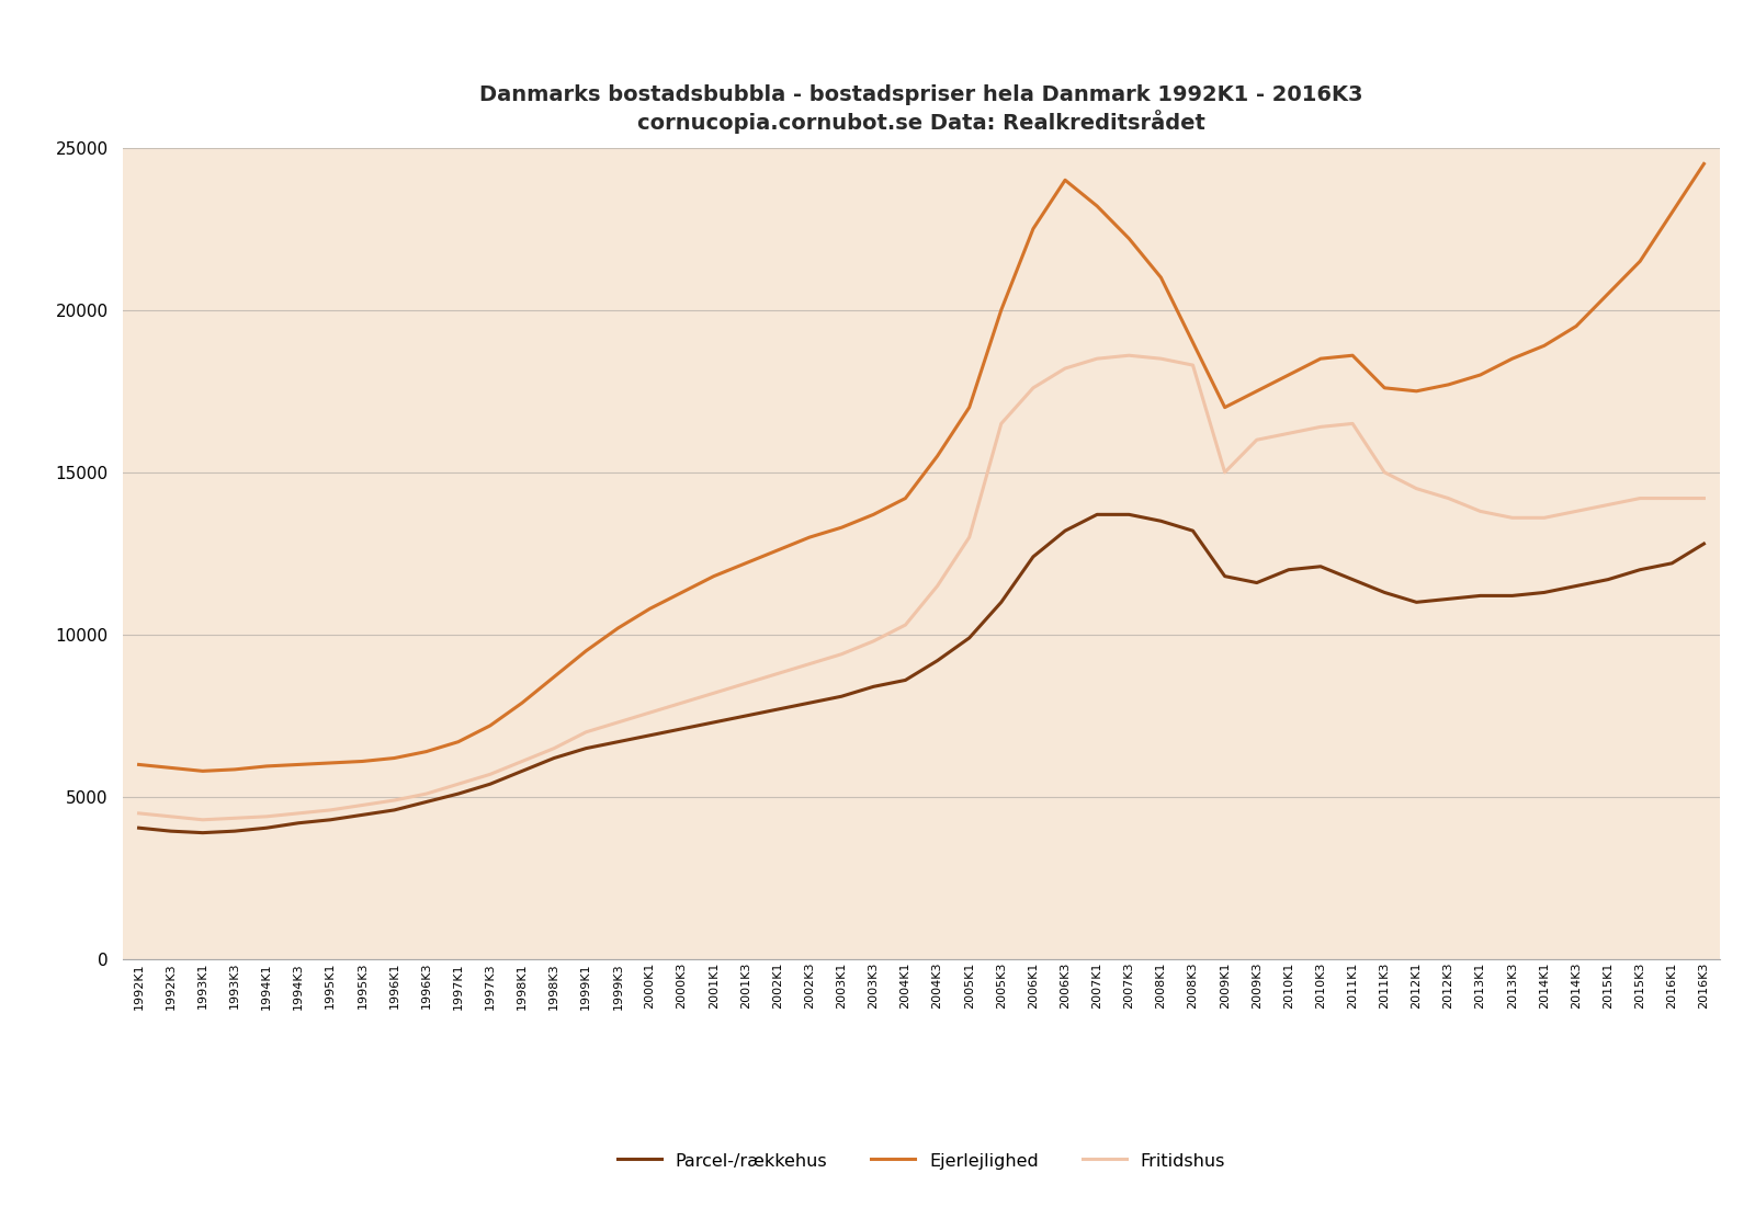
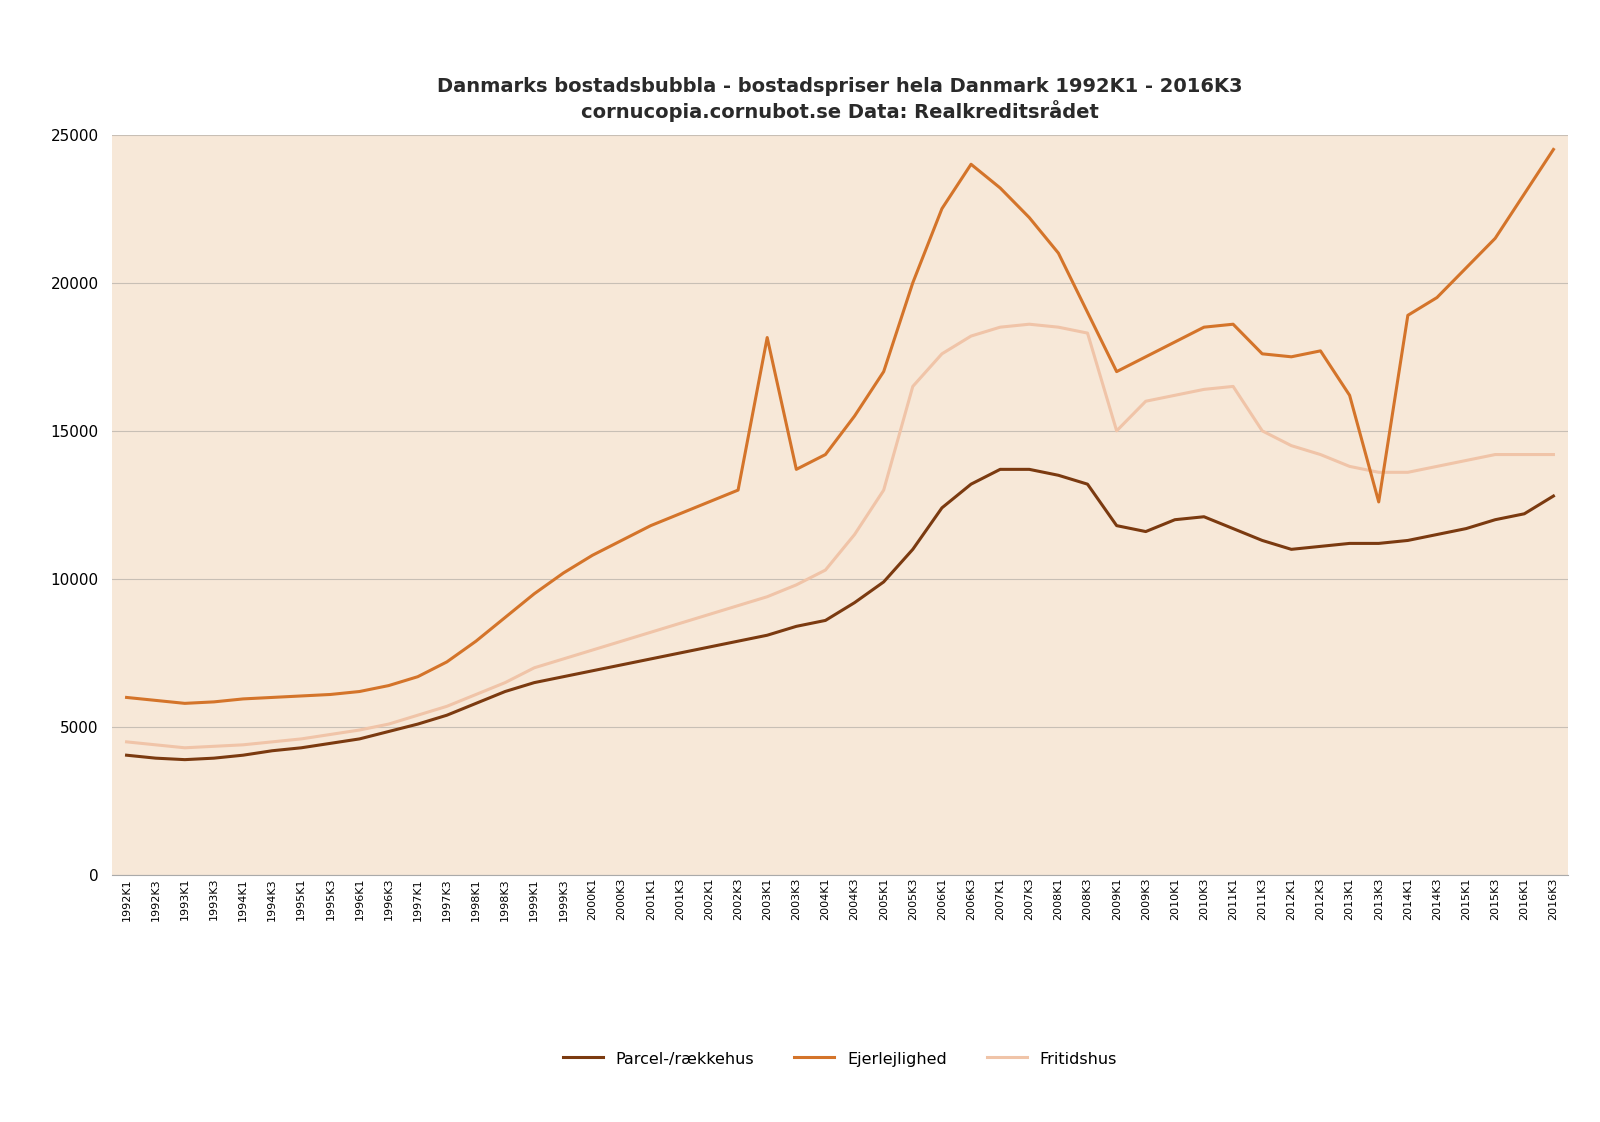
Ejerlejlighed/2003K1: 13300 -> 18150
Ejerlejlighed/2013K1: 18000 -> 16200
Ejerlejlighed/2013K3: 18500 -> 12600
